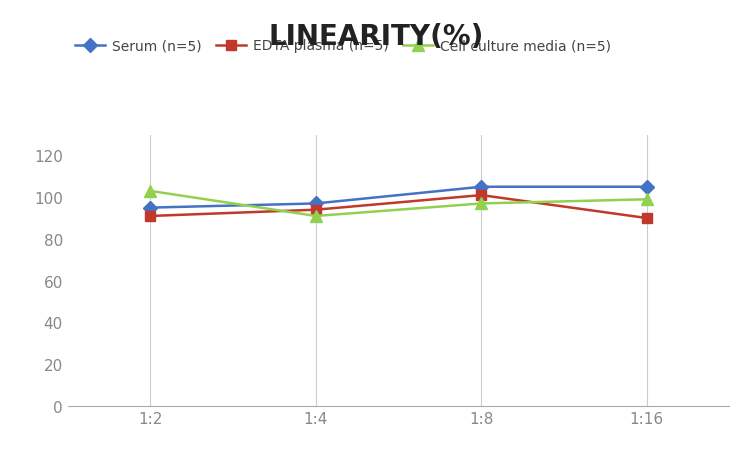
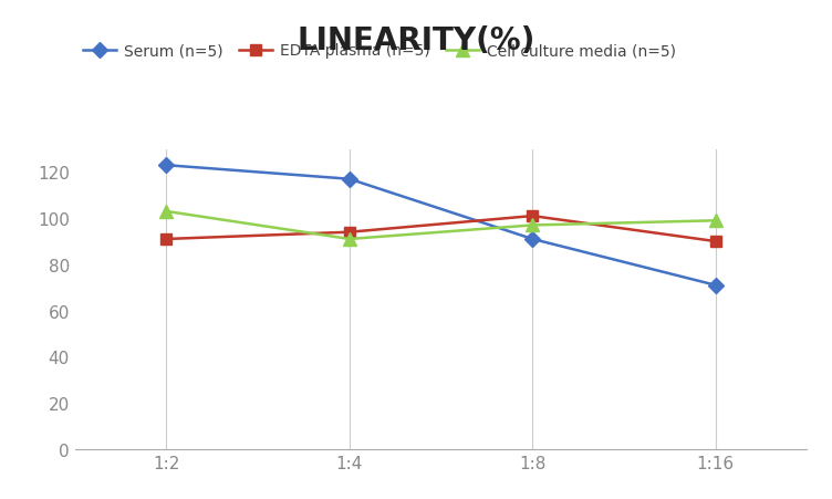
Serum (n=5)/1:2: 95 -> 123
Serum (n=5)/1:4: 97 -> 117
Serum (n=5)/1:8: 105 -> 91
Serum (n=5)/1:16: 105 -> 71
